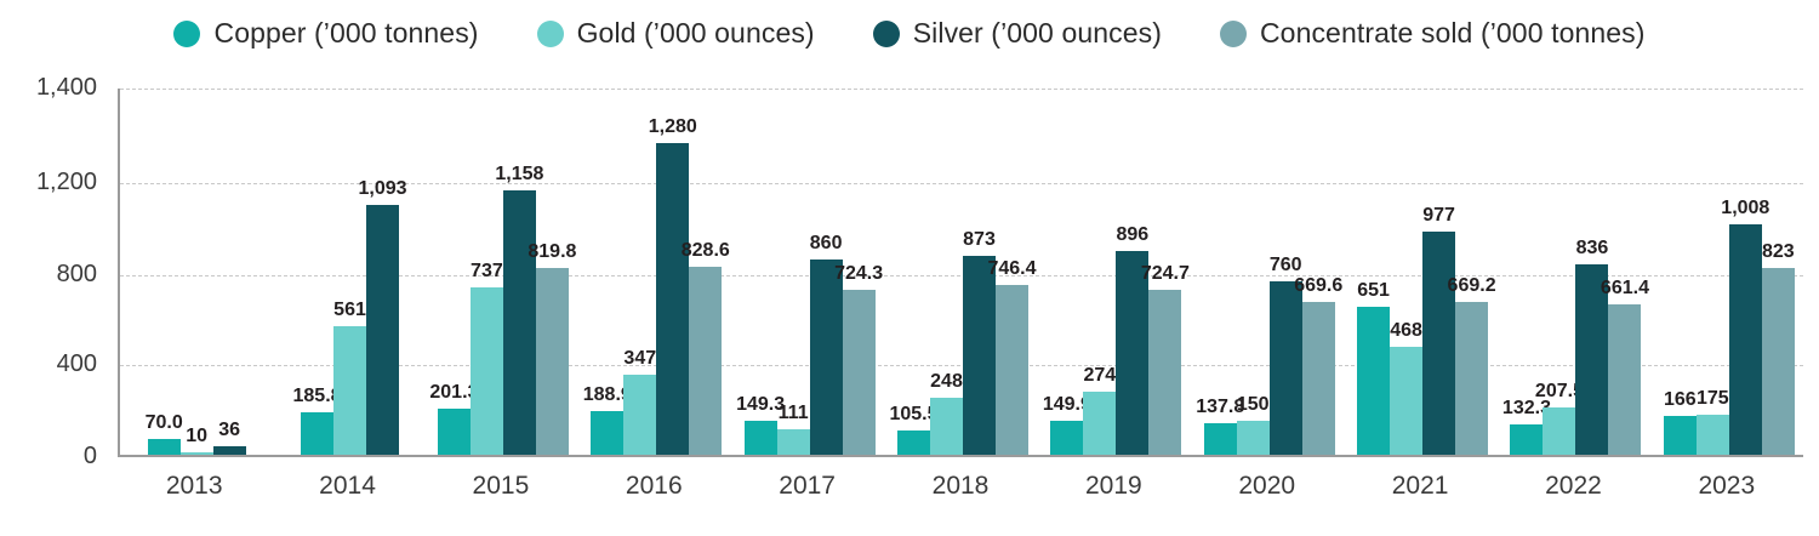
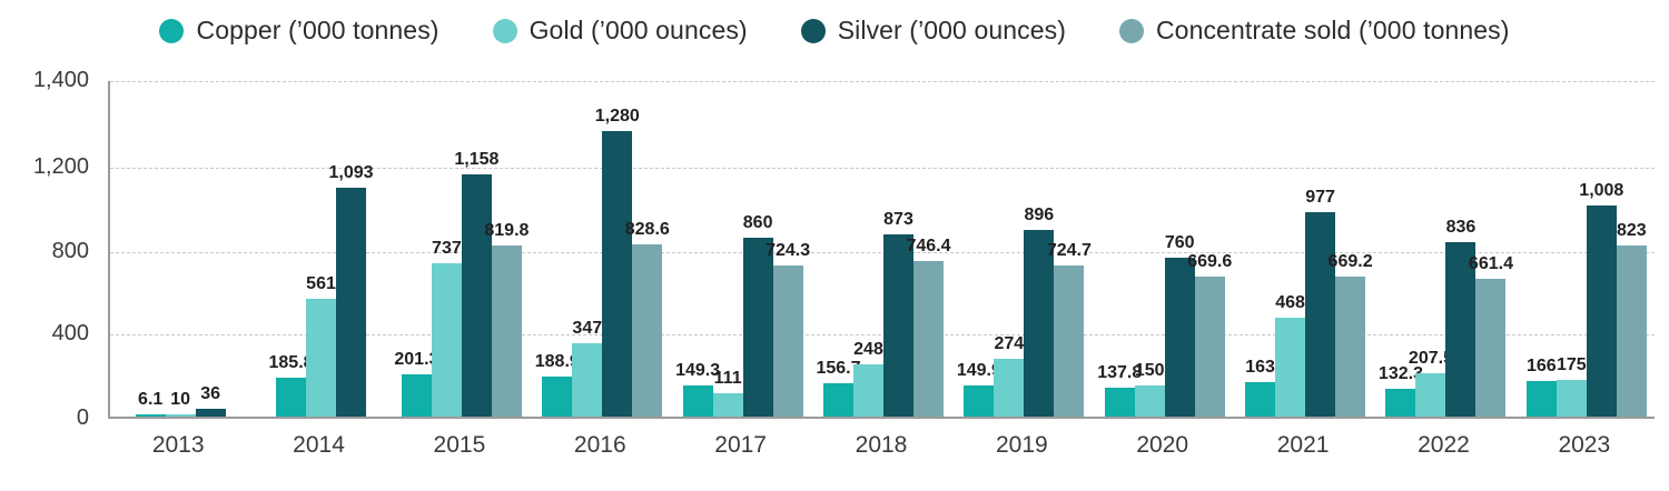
Copper (’000 tonnes)/2013: 70.0 -> 6.1
Copper (’000 tonnes)/2018: 105.5 -> 156.7
Copper (’000 tonnes)/2021: 651 -> 163
